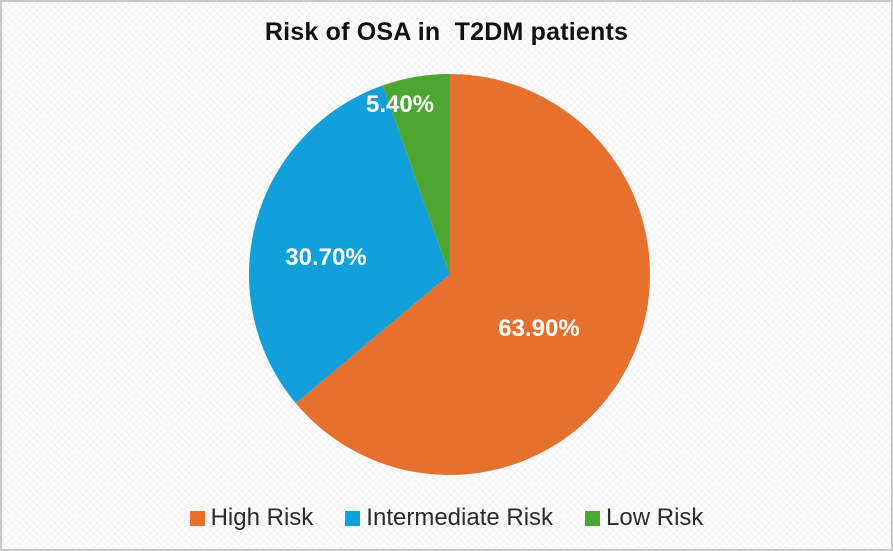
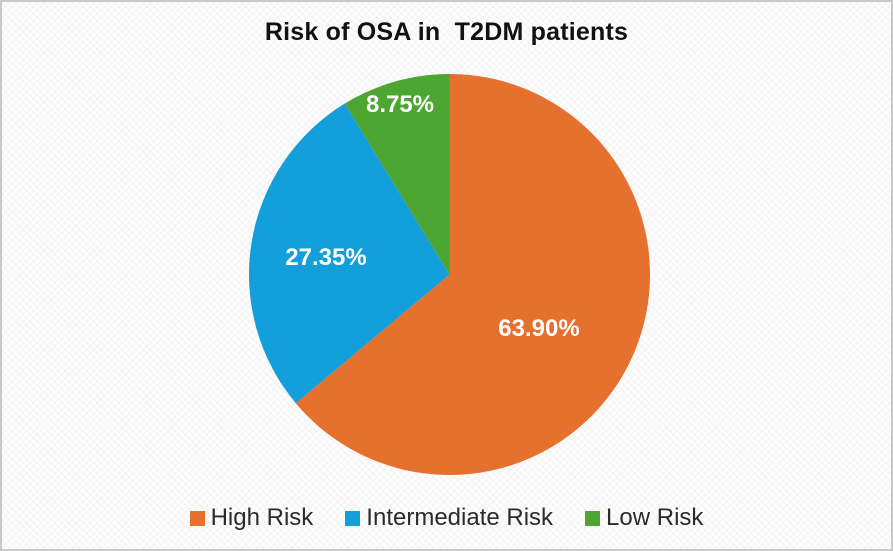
Intermediate Risk: 30.70% -> 27.35%
Low Risk: 5.40% -> 8.75%
